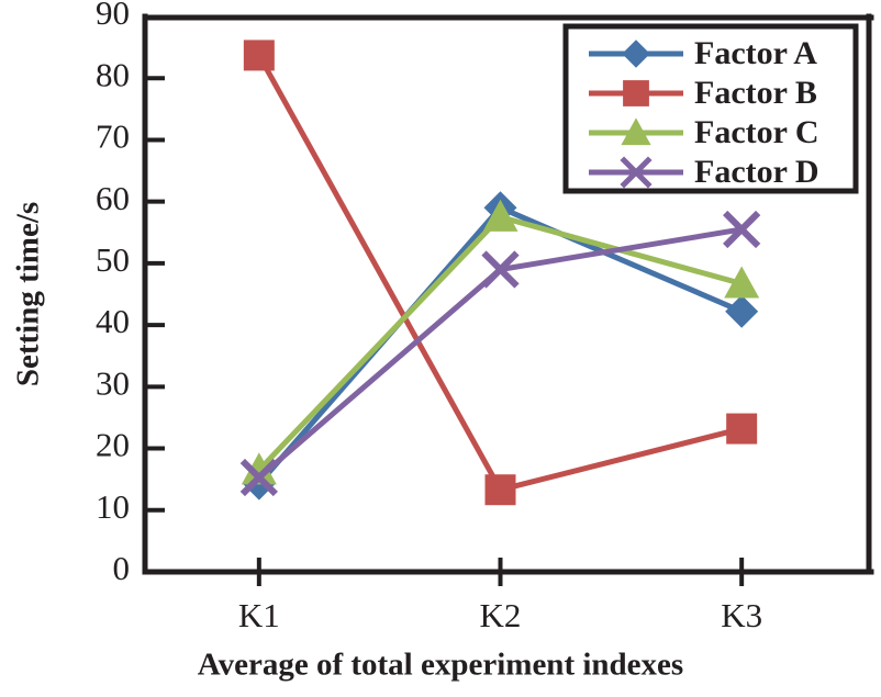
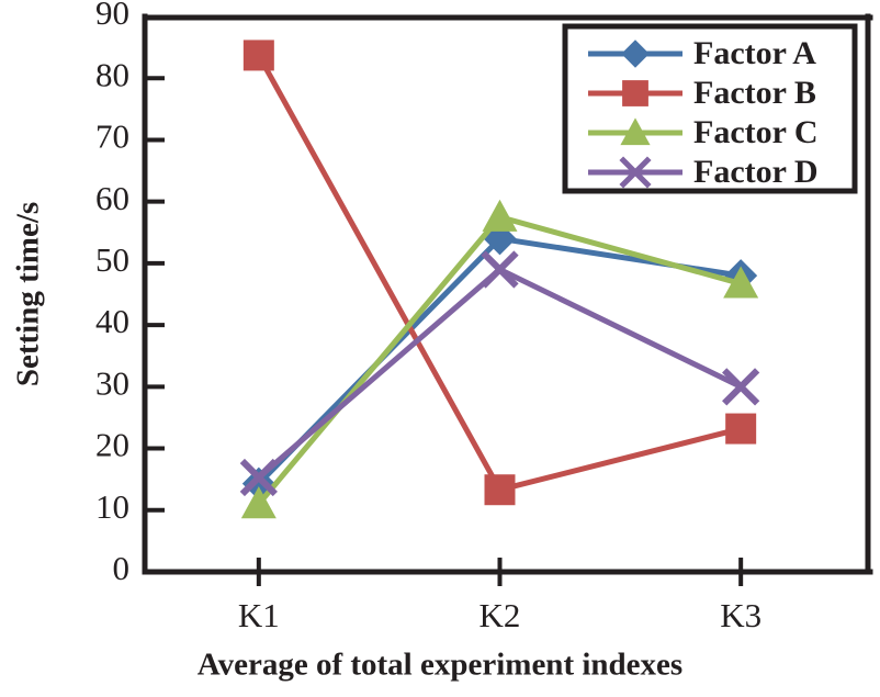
Factor C/K1: 16 -> 11
Factor A/K2: 59 -> 54
Factor A/K3: 42 -> 48
Factor D/K3: 56 -> 30
